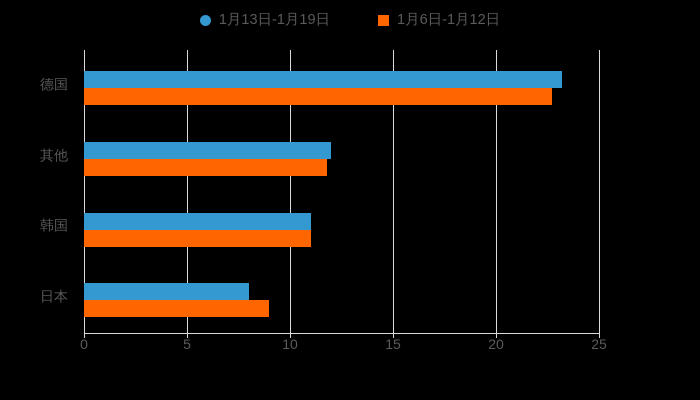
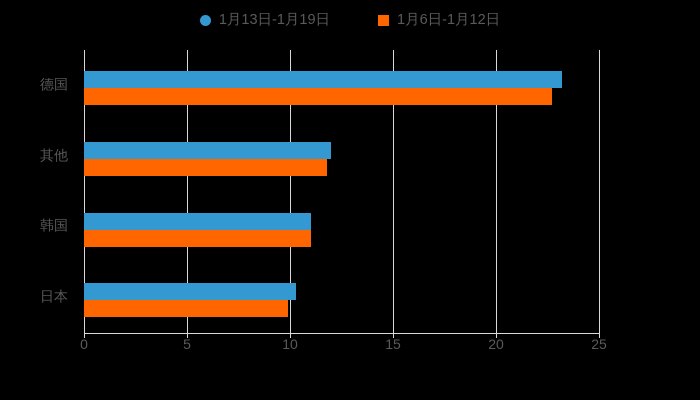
1月13日-1月19日/日本: 8.0 -> 10.3
1月6日-1月12日/日本: 9.0 -> 9.9
